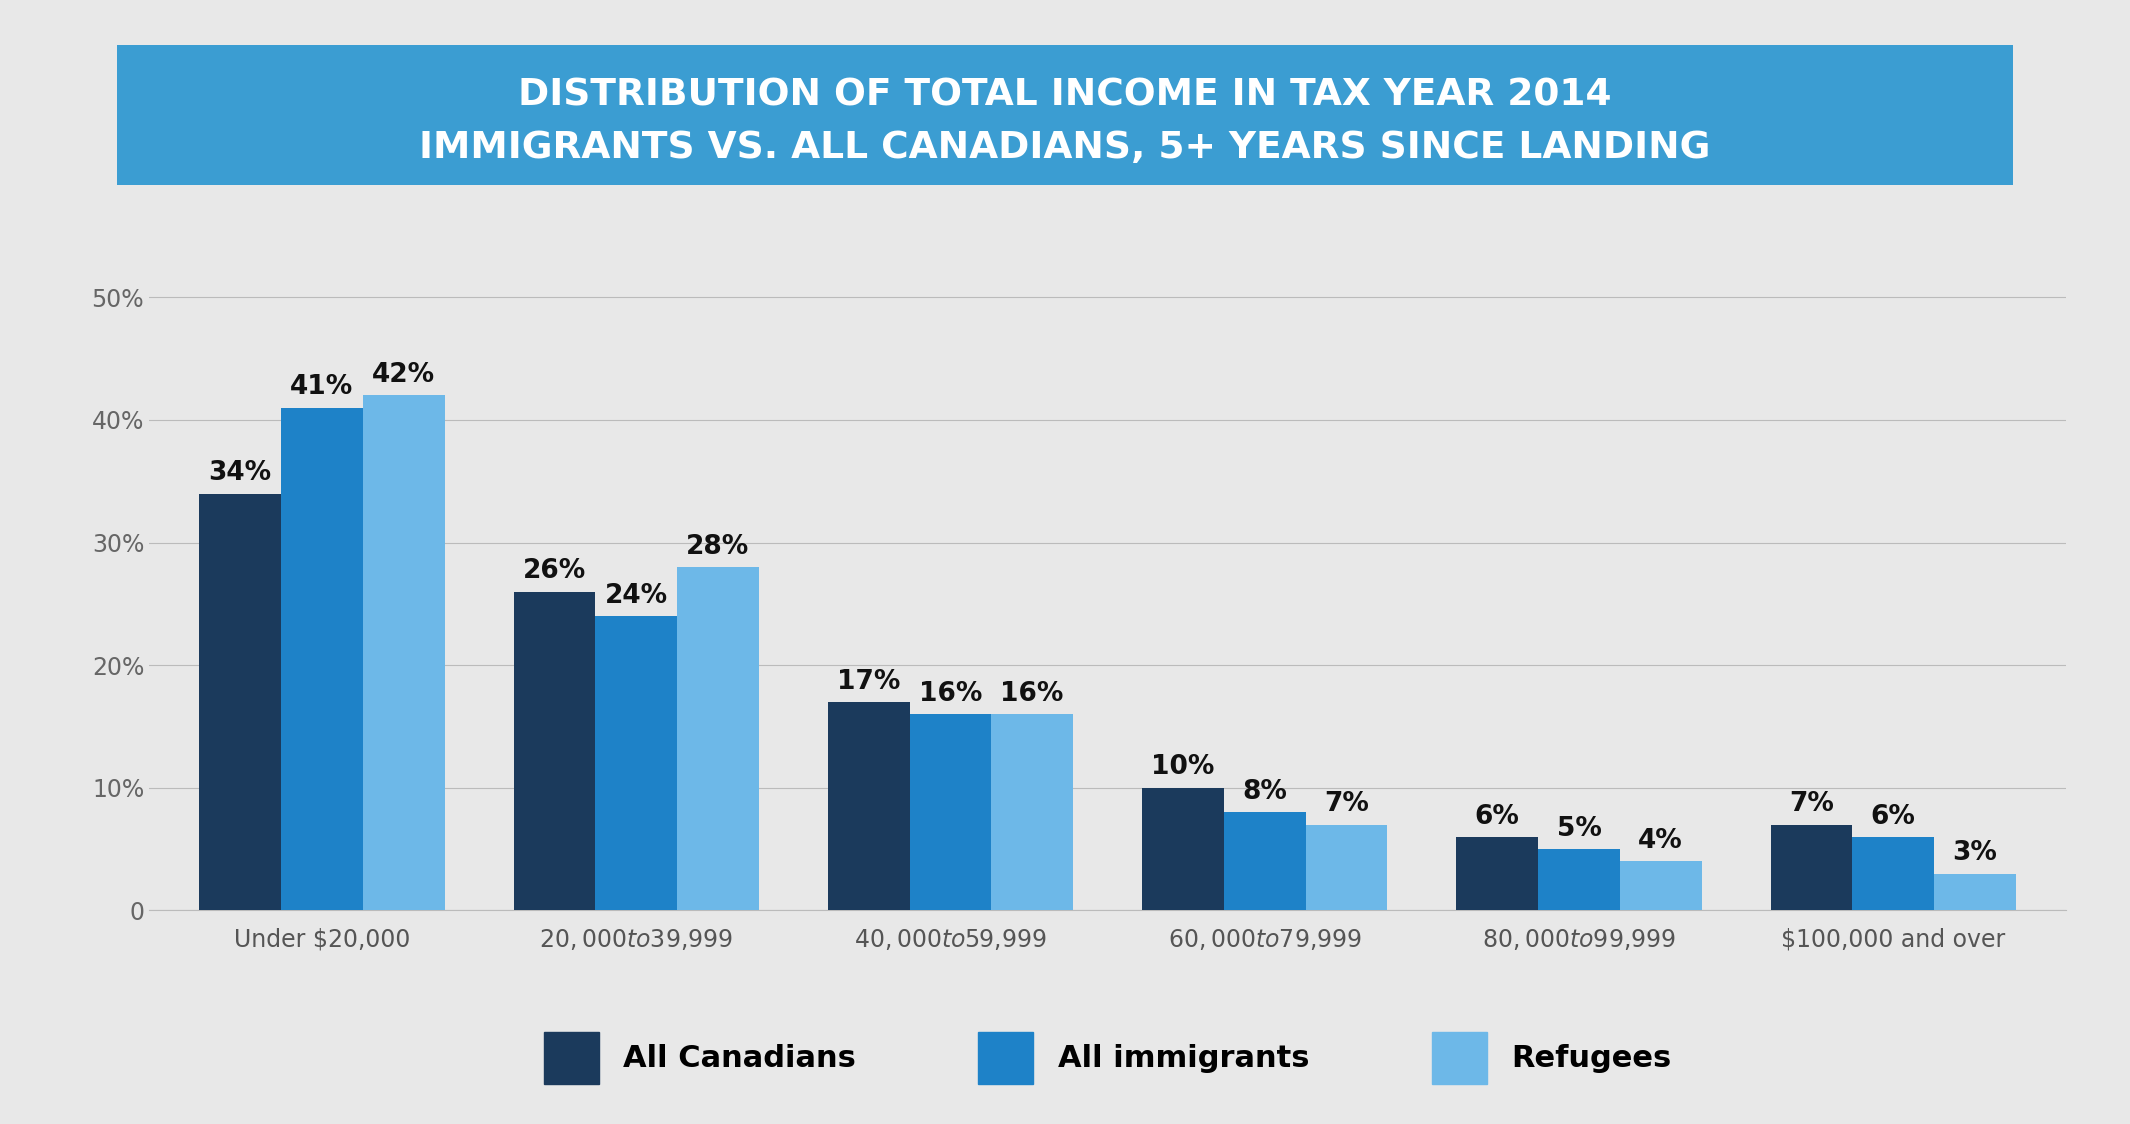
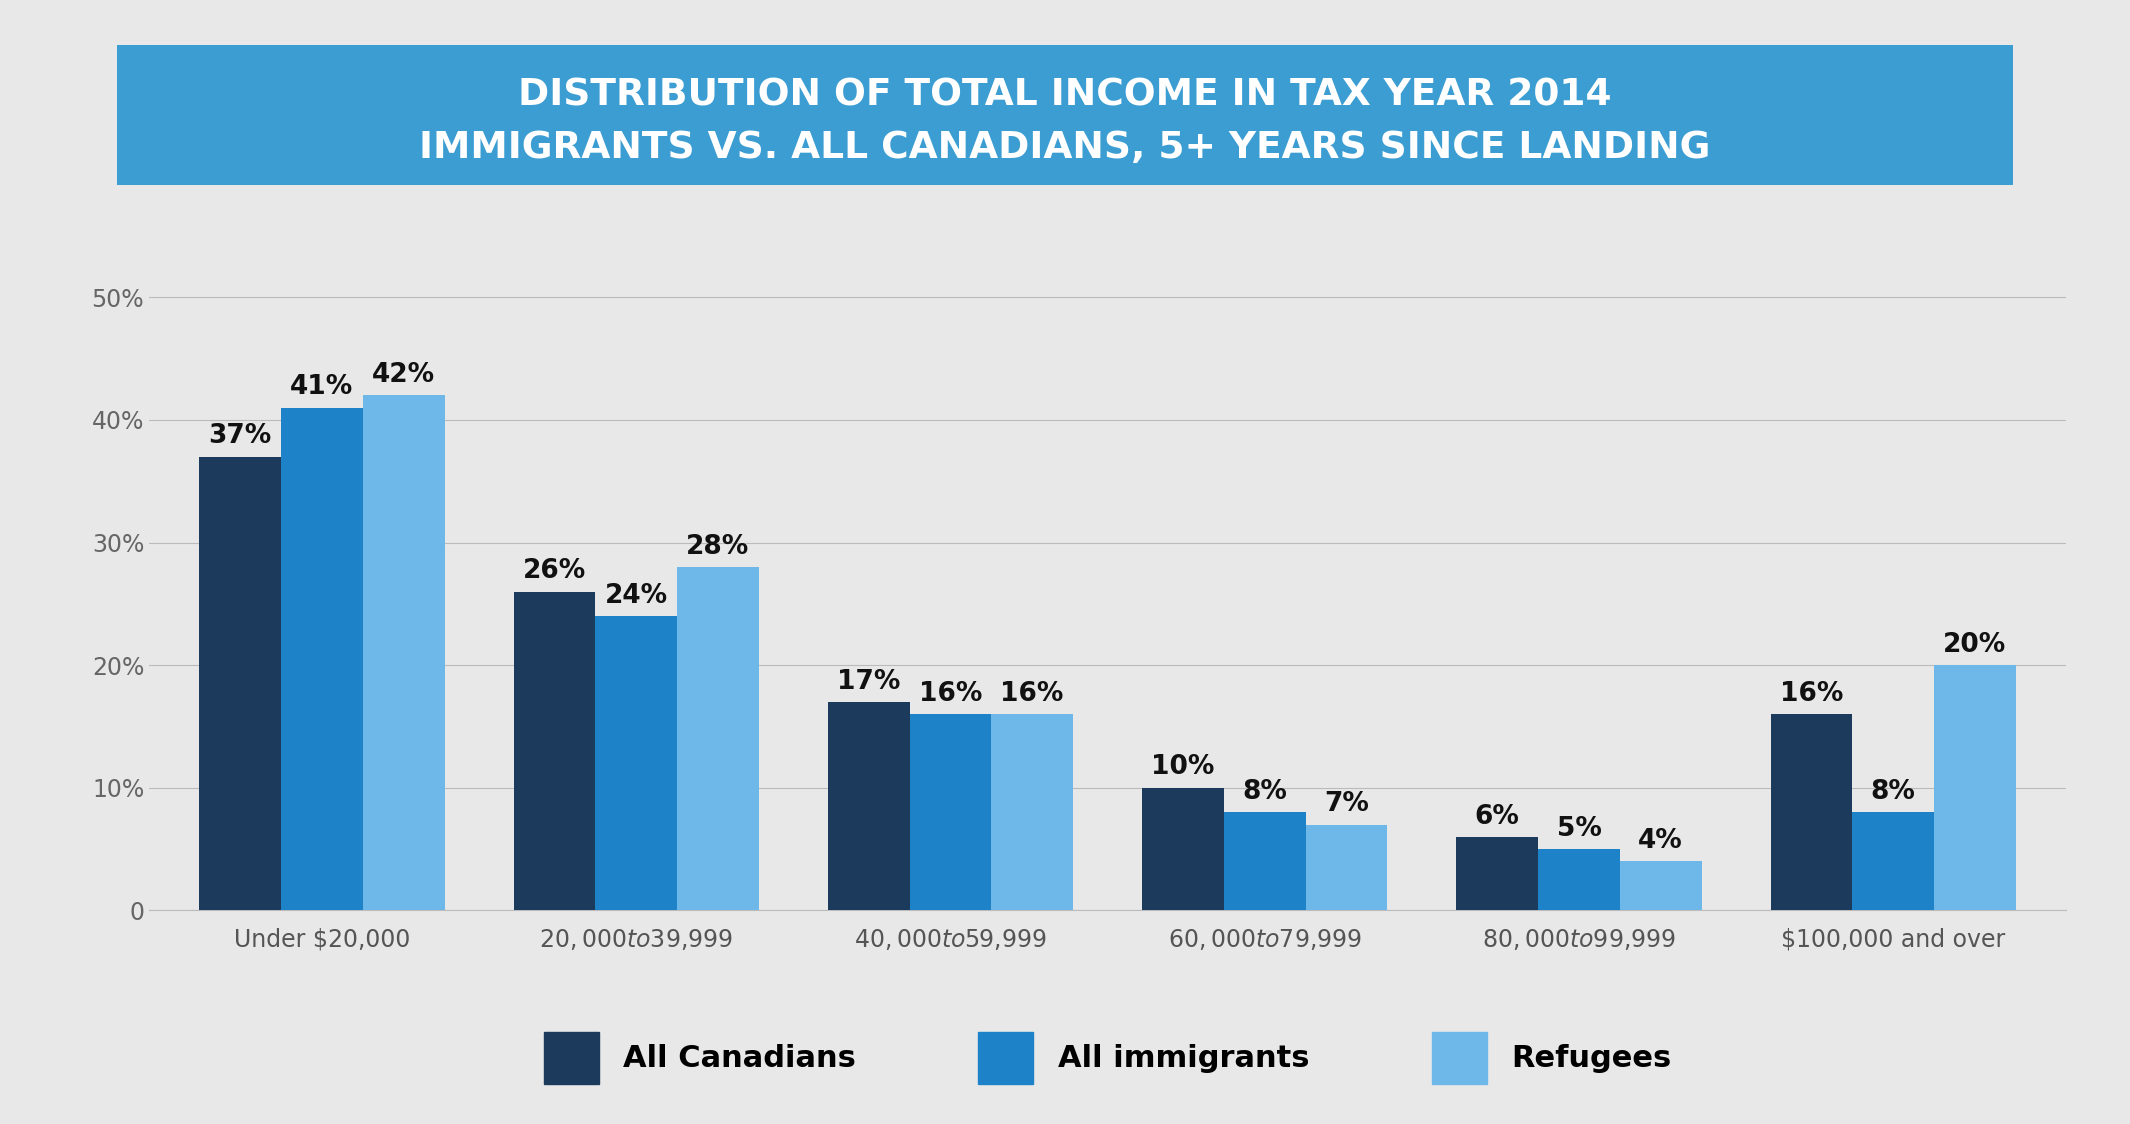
All Canadians/Under $20,000: 34% -> 37%
All Canadians/$100,000 and over: 7% -> 16%
All immigrants/$100,000 and over: 6% -> 8%
Refugees/$100,000 and over: 3% -> 20%
